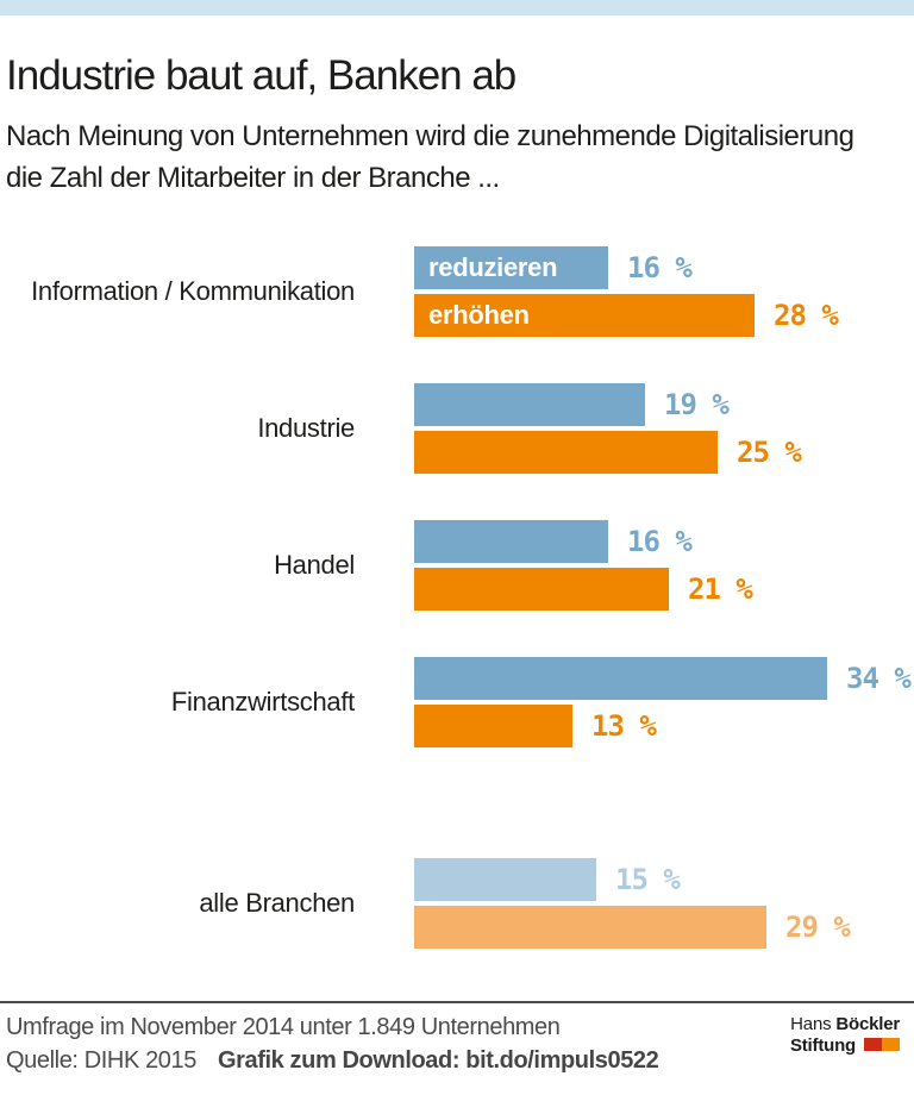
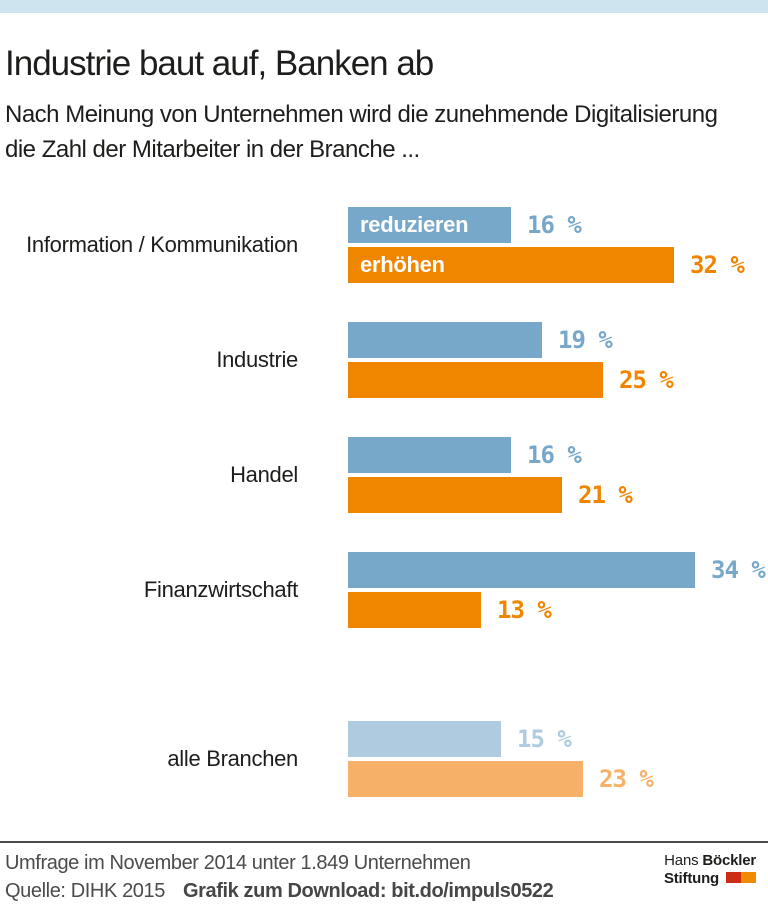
erhöhen/Information / Kommunikation: 28 -> 32
erhöhen/alle Branchen: 29 -> 23
